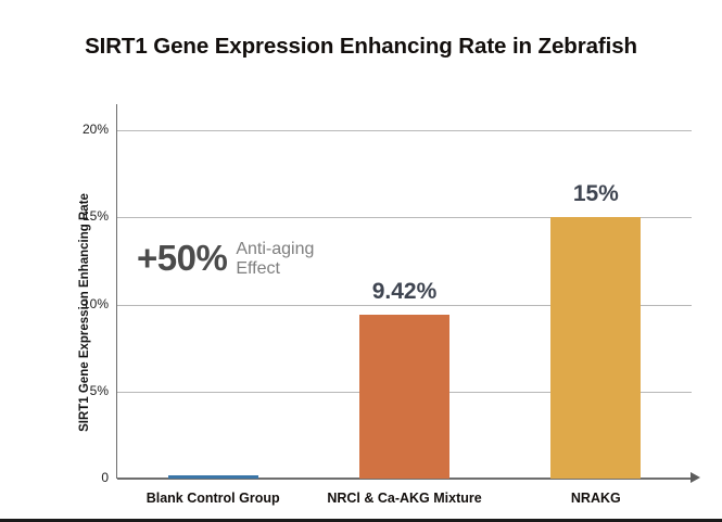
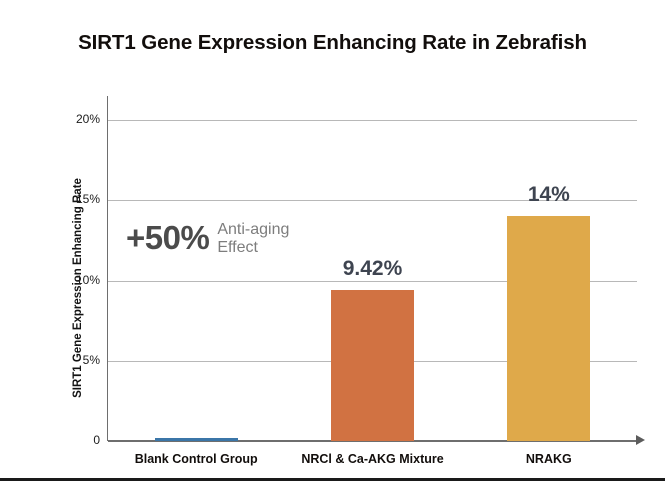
NRAKG: 15% -> 14%
